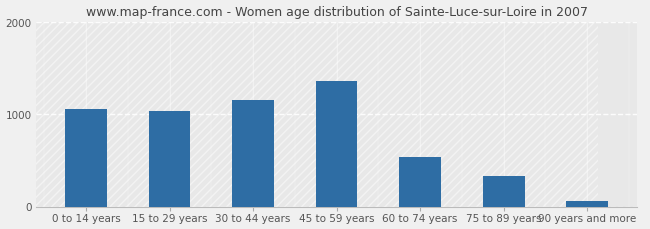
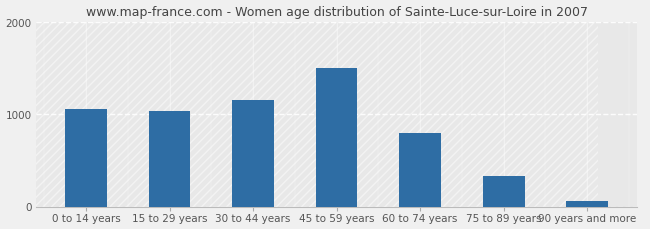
45 to 59 years: 1360 -> 1500
60 to 74 years: 540 -> 790
